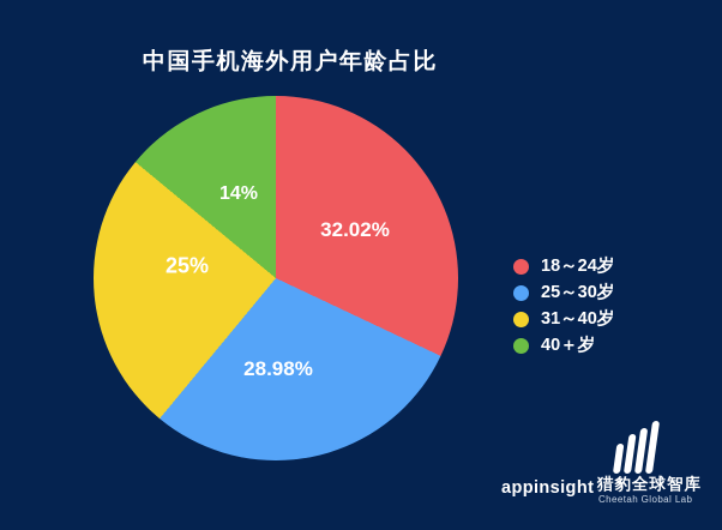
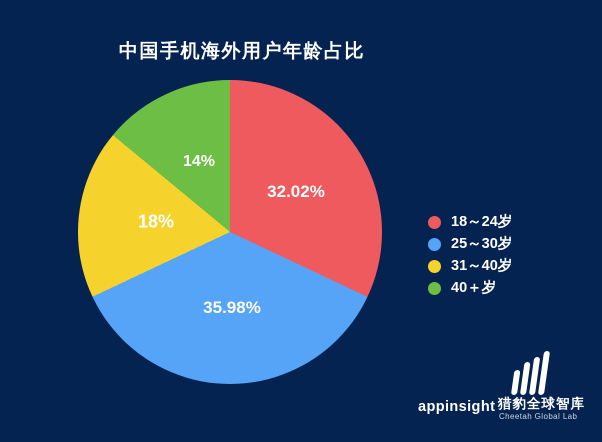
25～30岁: 28.98% -> 35.98%
31～40岁: 25% -> 18%
